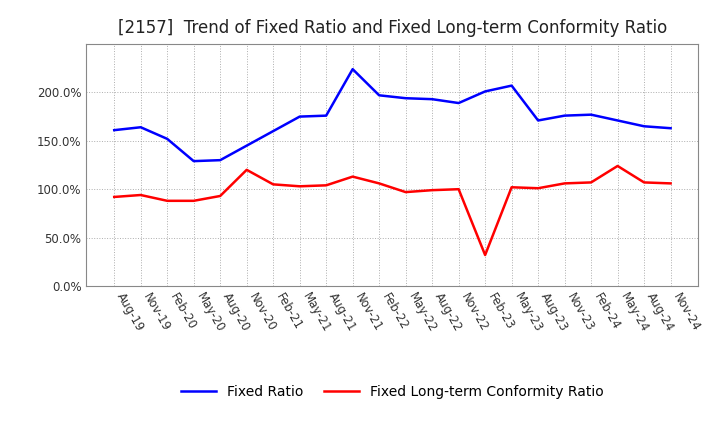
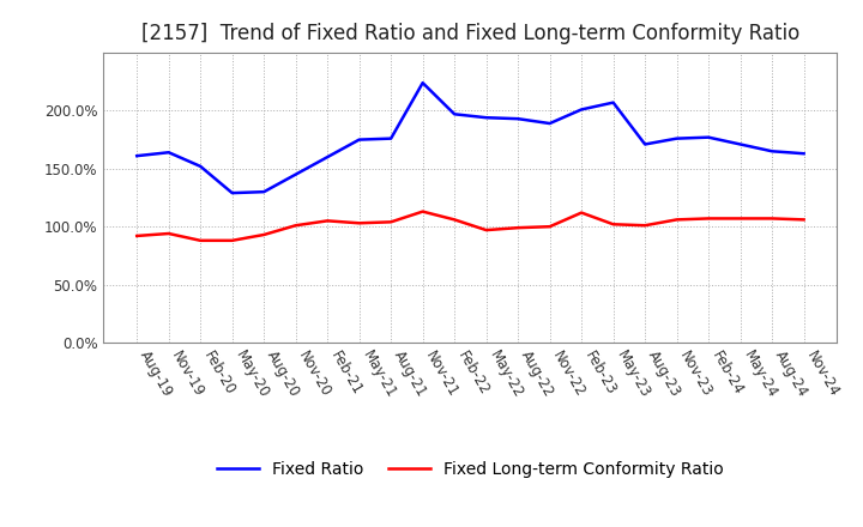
Fixed Long-term Conformity Ratio/Nov-20: 120% -> 101%
Fixed Long-term Conformity Ratio/Feb-23: 32% -> 112%
Fixed Long-term Conformity Ratio/May-24: 124% -> 107%
